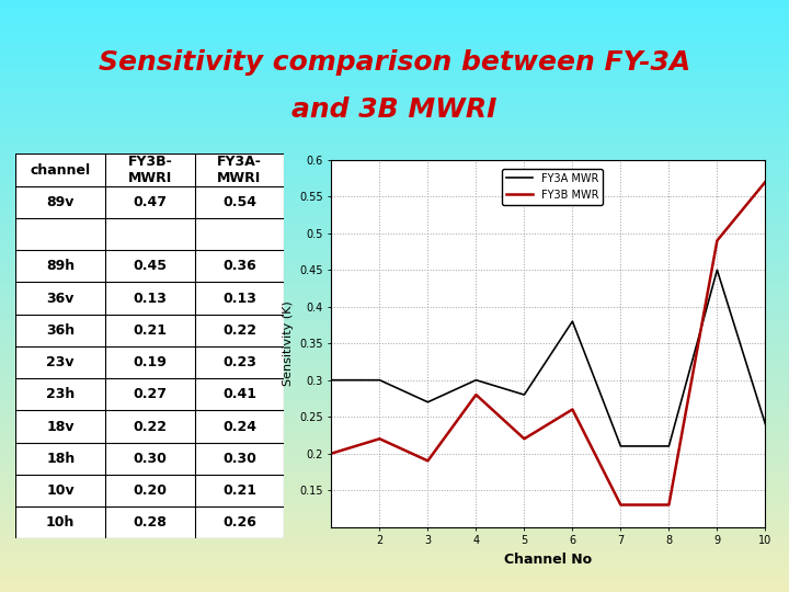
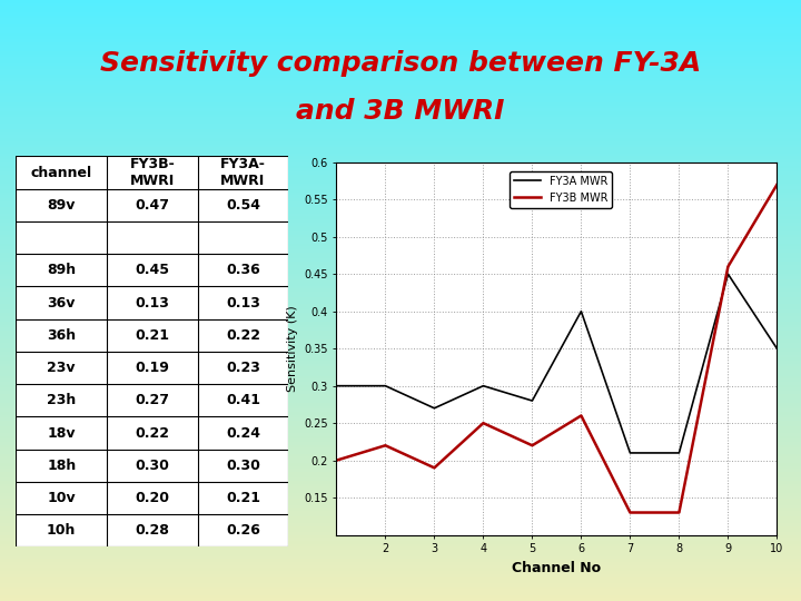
FY3B MWR/4: 0.28 -> 0.25
FY3A MWR/6: 0.38 -> 0.40
FY3B MWR/9: 0.49 -> 0.46
FY3A MWR/10: 0.24 -> 0.35
